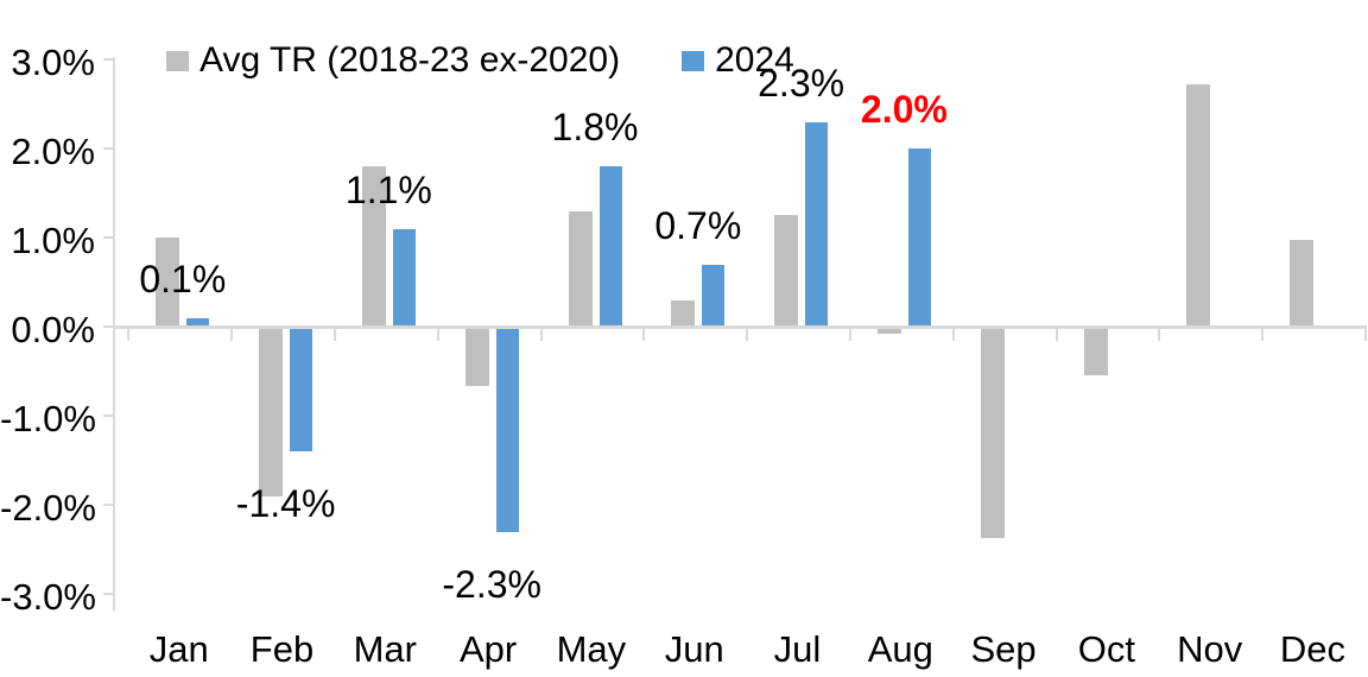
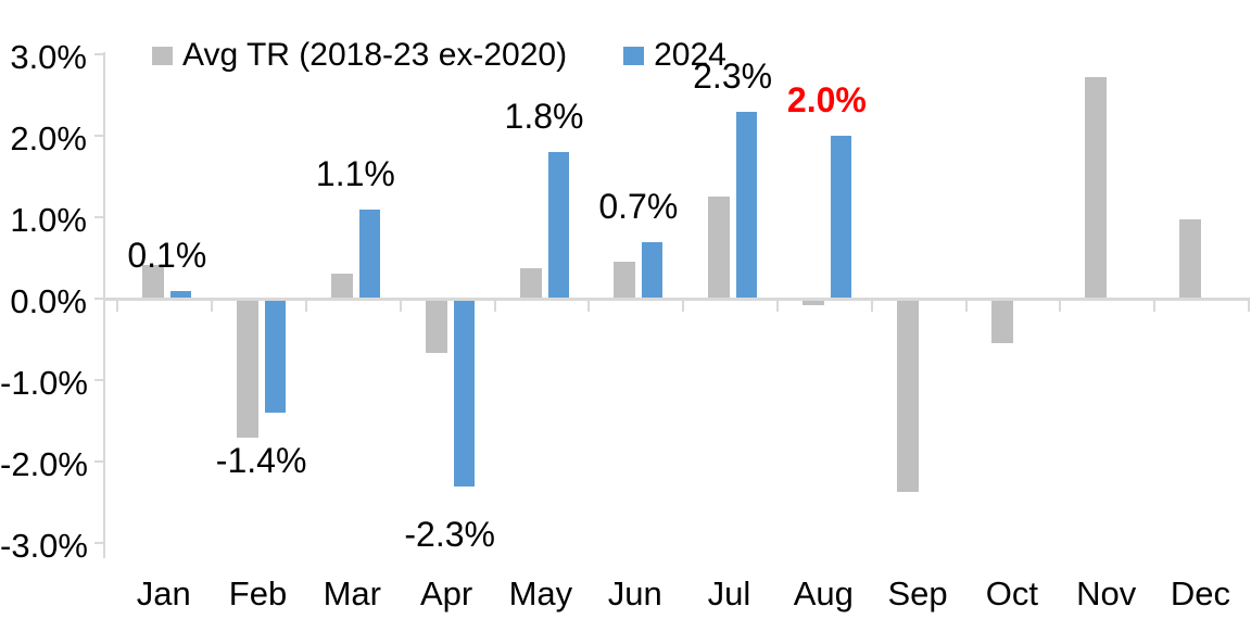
Avg TR (2018-23 ex-2020)/Jan: 1.0% -> 0.4%
Avg TR (2018-23 ex-2020)/Feb: -1.9% -> -1.7%
Avg TR (2018-23 ex-2020)/Mar: 1.8% -> 0.3%
Avg TR (2018-23 ex-2020)/May: 1.3% -> 0.4%
Avg TR (2018-23 ex-2020)/Jun: 0.3% -> 0.5%
